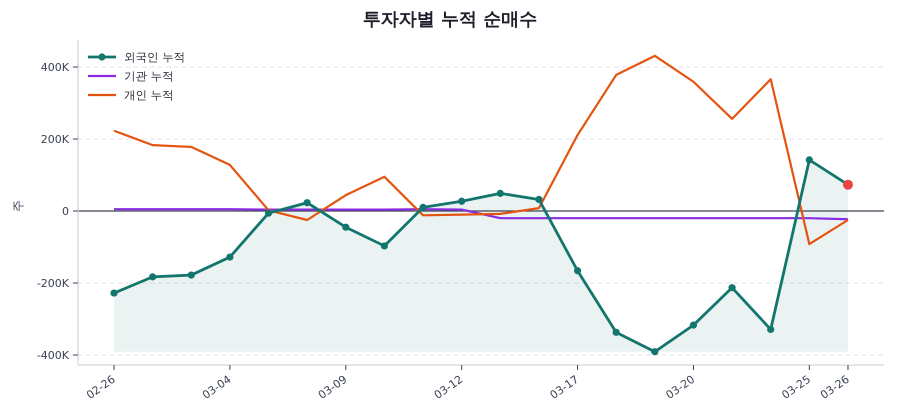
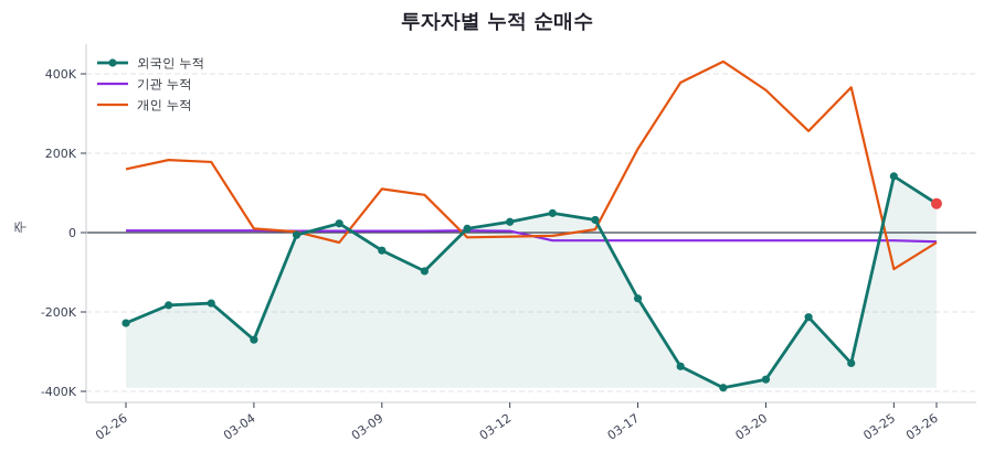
개인 누적/02-26: 220K -> 160K
외국인 누적/03-04: -130K -> -270K
개인 누적/03-04: 130K -> 10K
개인 누적/03-09: 40K -> 110K
외국인 누적/03-20: -320K -> -370K
